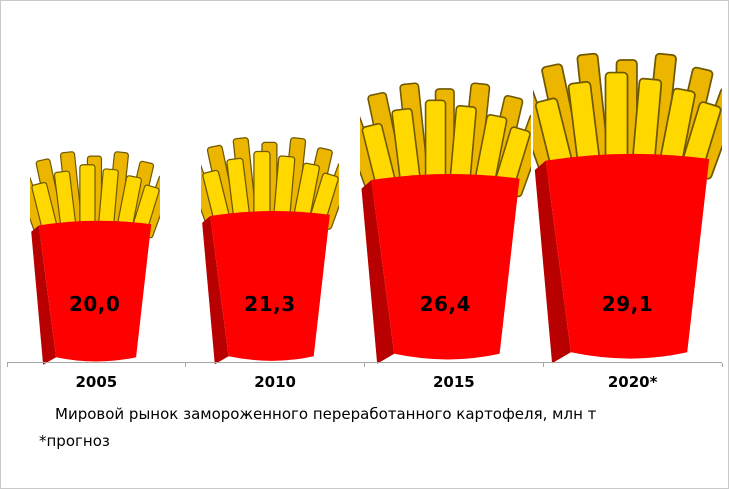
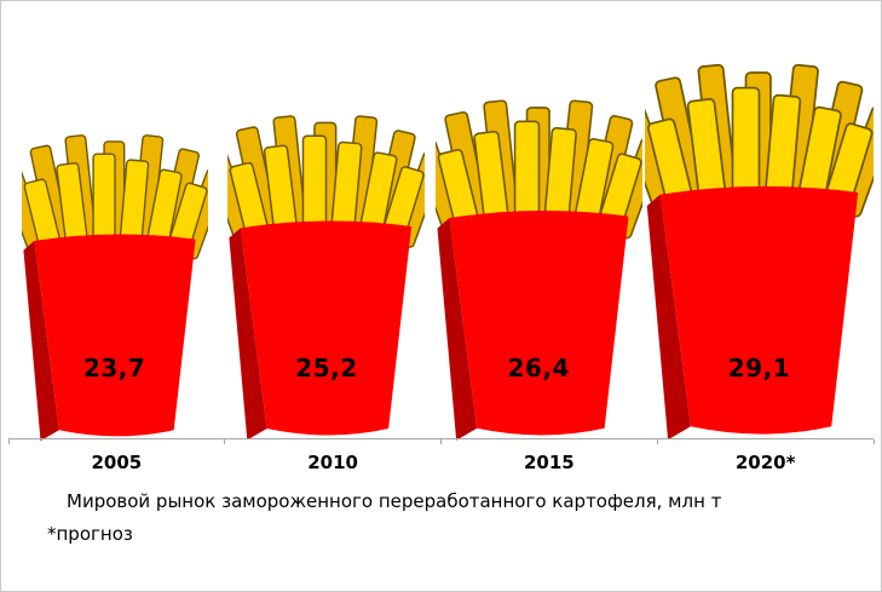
2005: 20,0 -> 23,7
2010: 21,3 -> 25,2
